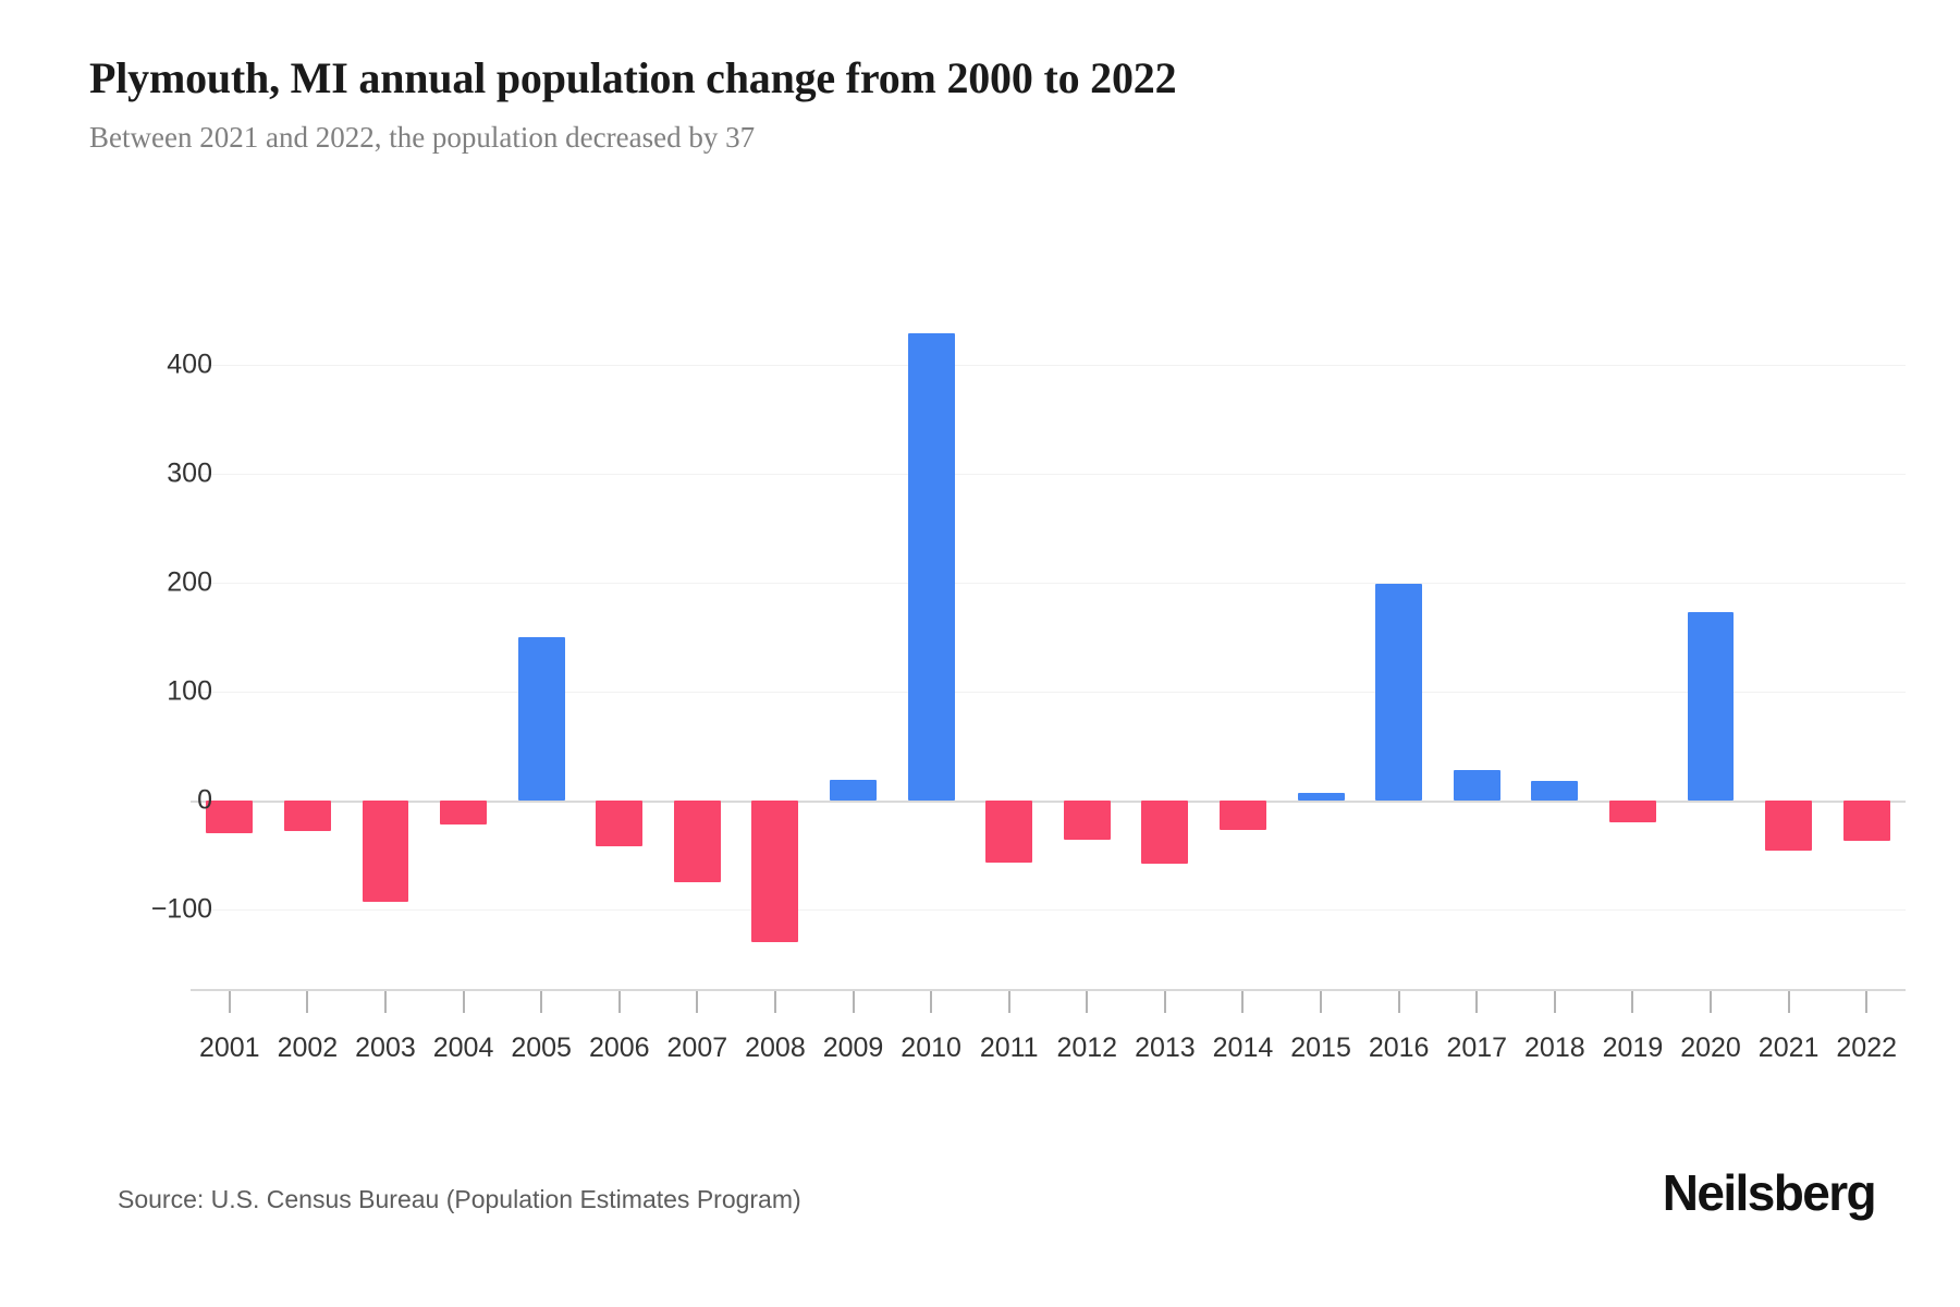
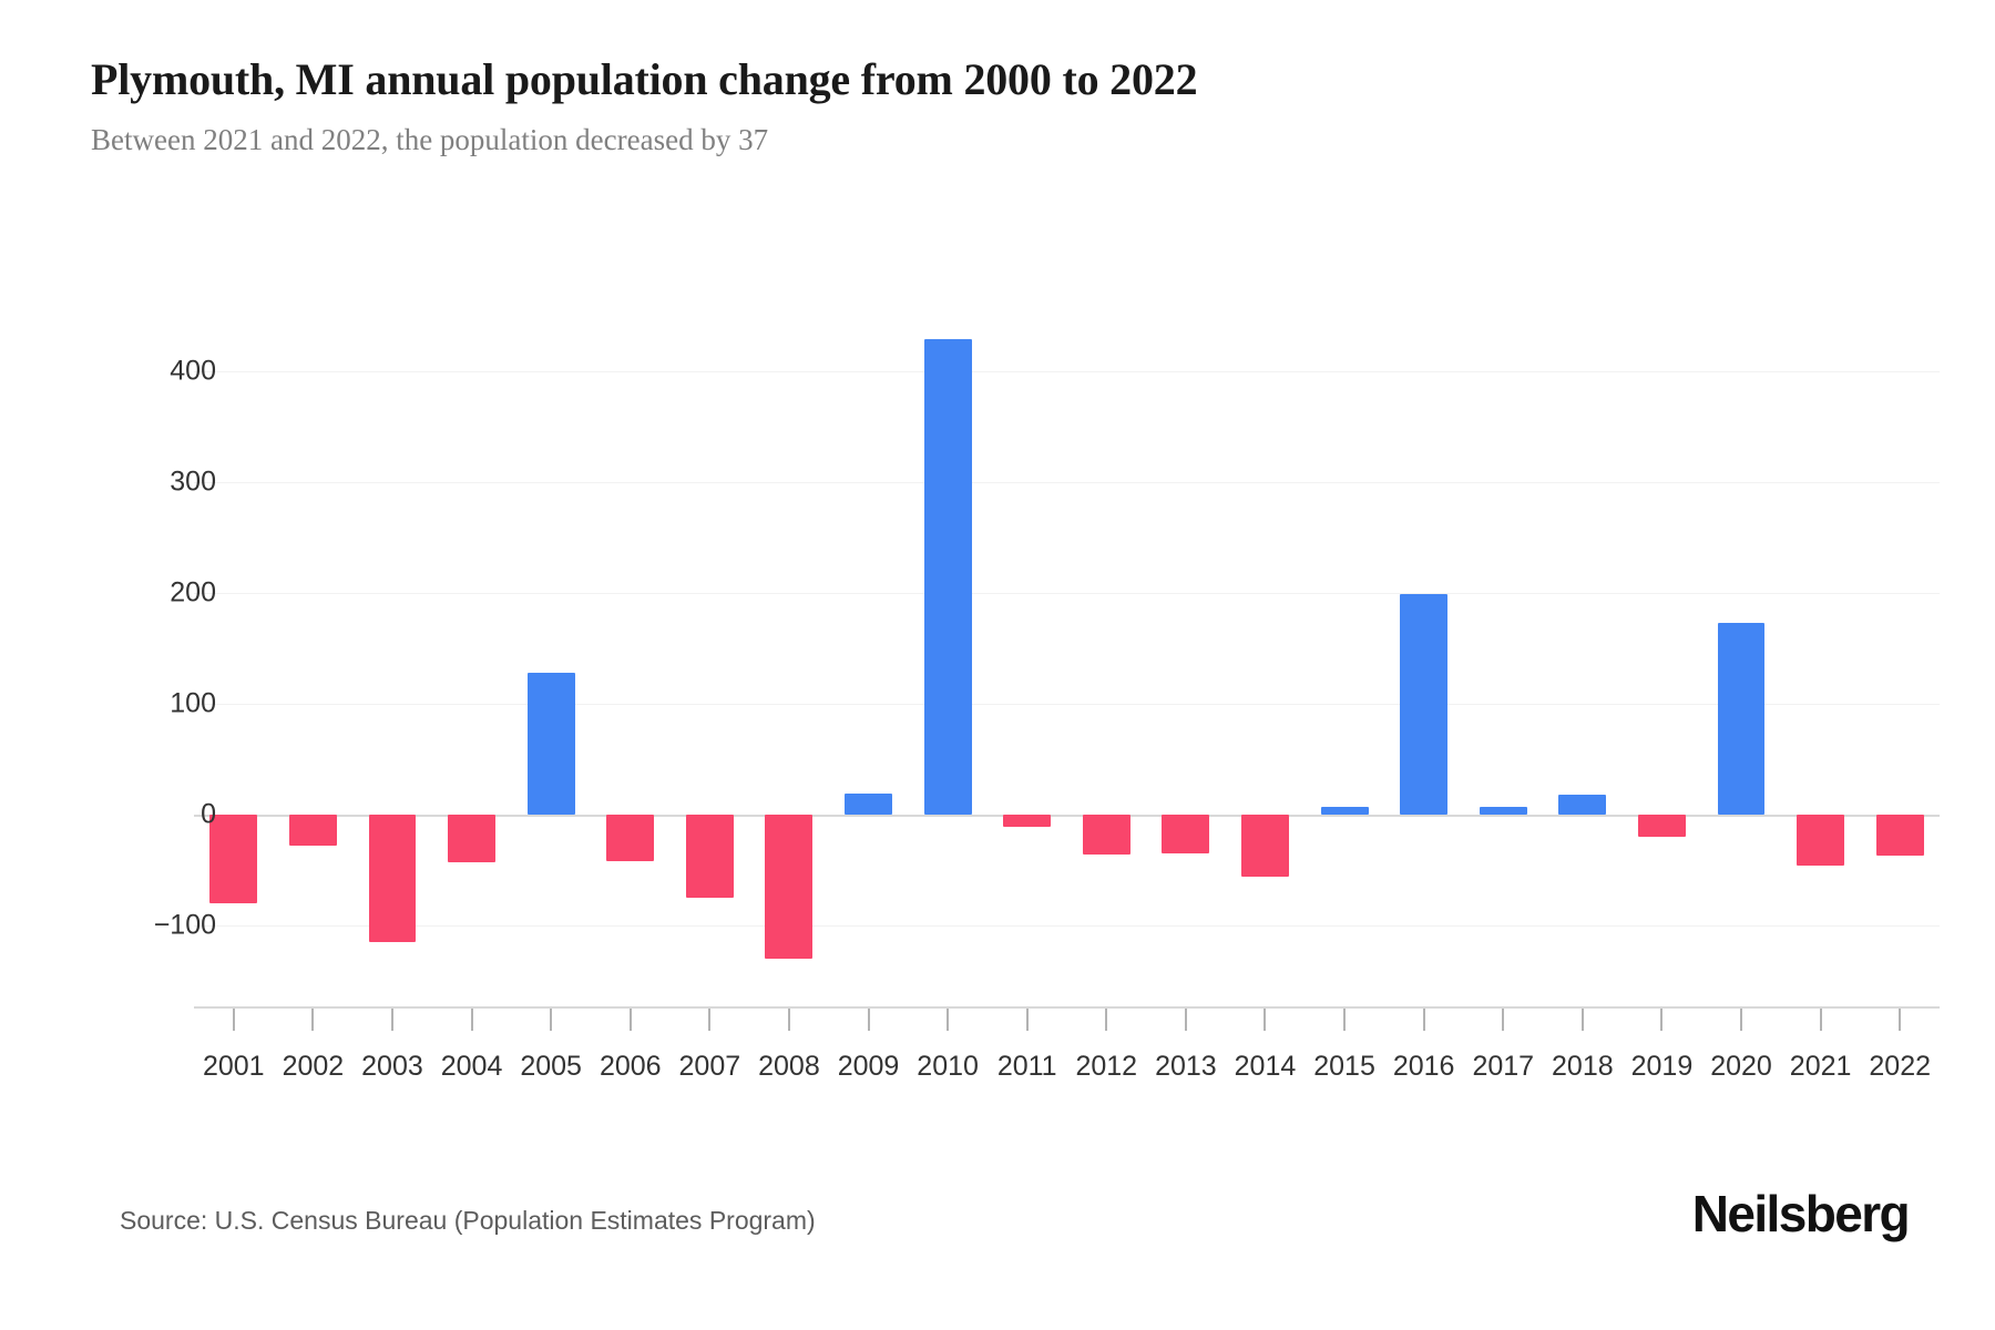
2001: -30 -> -80
2003: -93 -> -115
2004: -22 -> -43
2005: 150 -> 128
2011: -57 -> -11
2013: -58 -> -35
2014: -27 -> -56
2017: 28 -> 7
